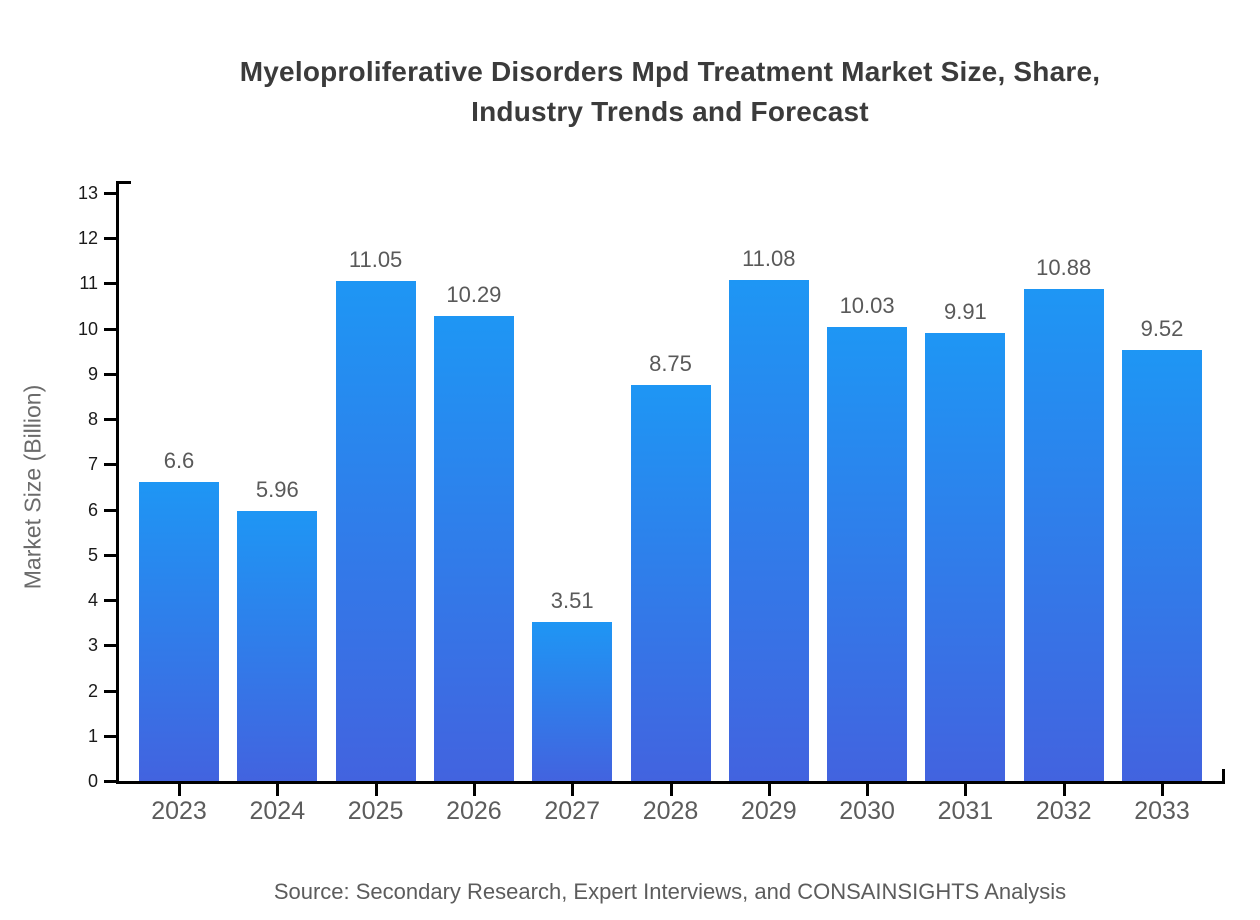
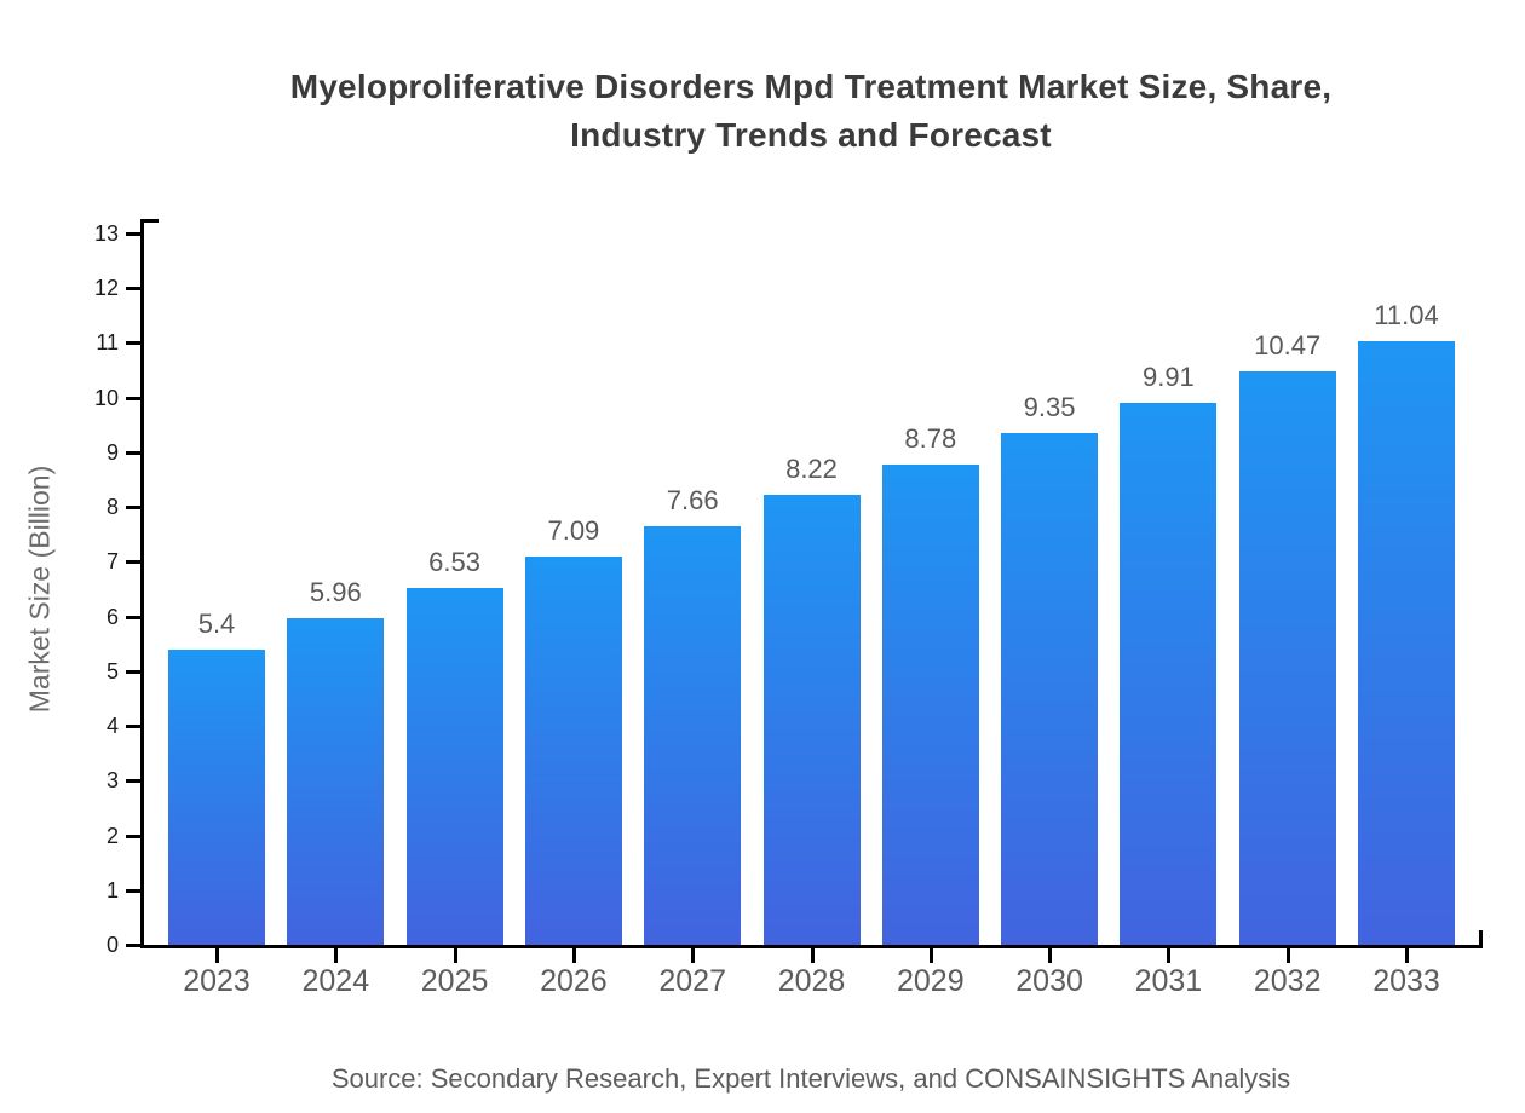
2023: 6.6 -> 5.4
2025: 11.05 -> 6.53
2026: 10.29 -> 7.09
2027: 3.51 -> 7.66
2028: 8.75 -> 8.22
2029: 11.08 -> 8.78
2030: 10.03 -> 9.35
2032: 10.88 -> 10.47
2033: 9.52 -> 11.04
